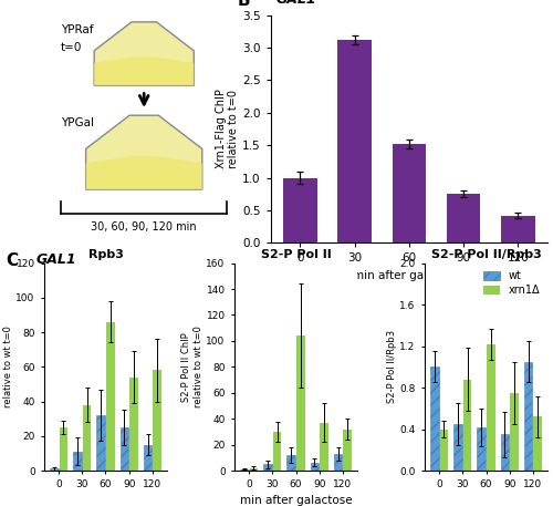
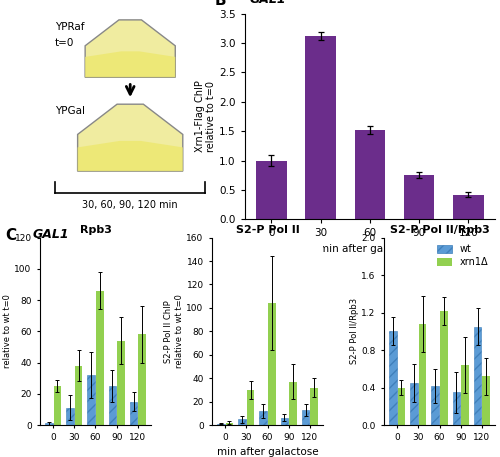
S2-P Pol II/Rpb3/xrn1Δ/30: 0.88 -> 1.08
S2-P Pol II/Rpb3/xrn1Δ/90: 0.75 -> 0.64
